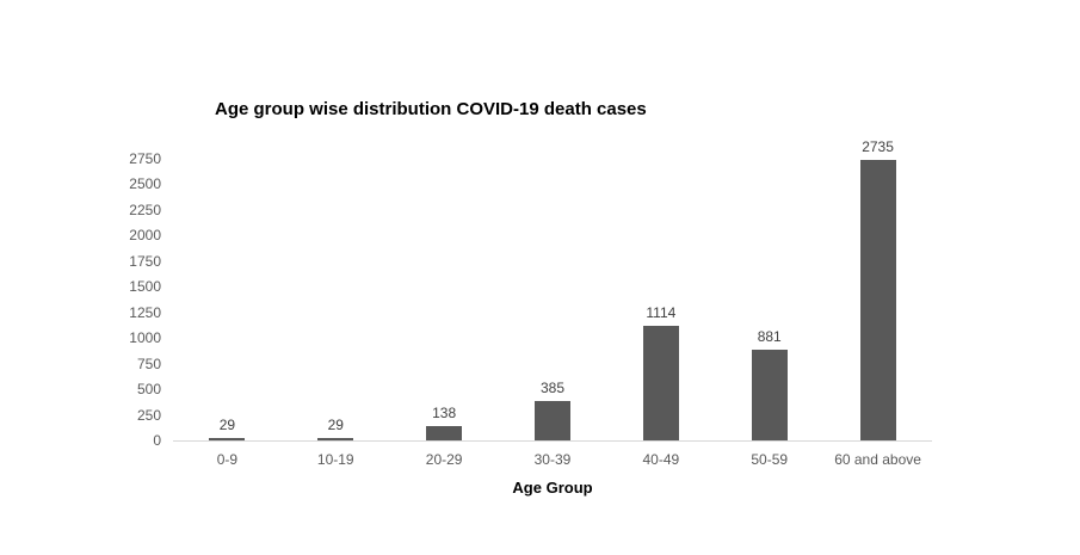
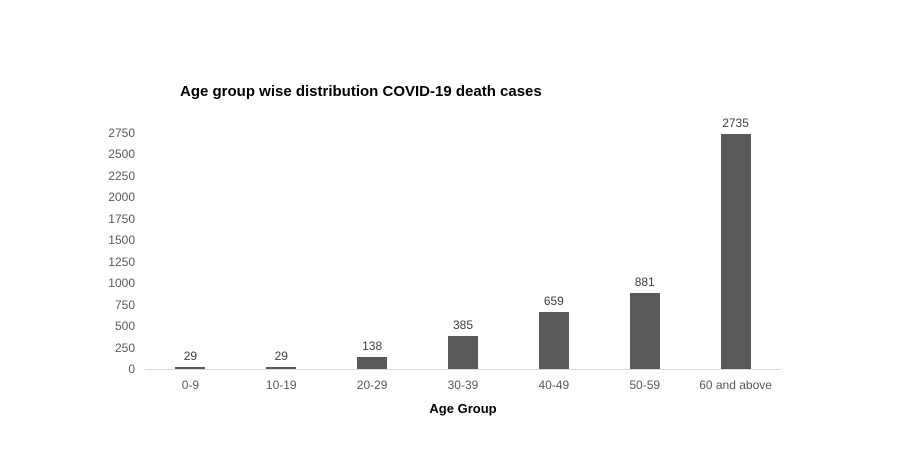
40-49: 1114 -> 659
